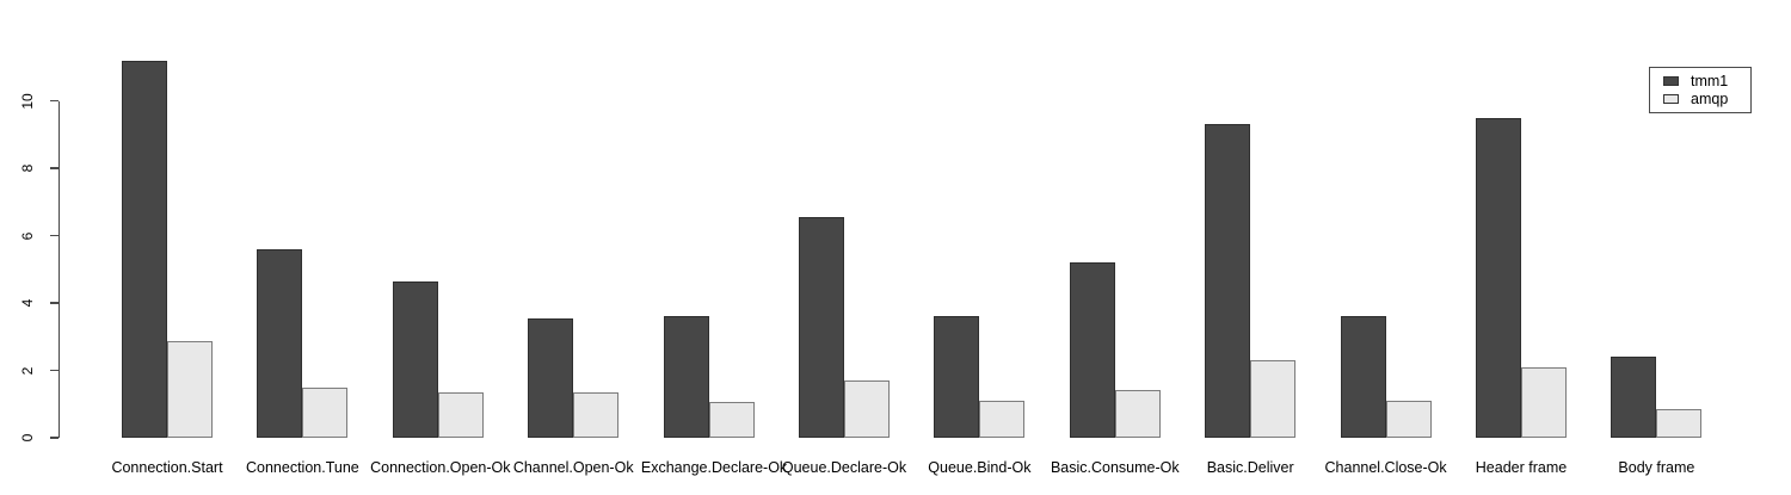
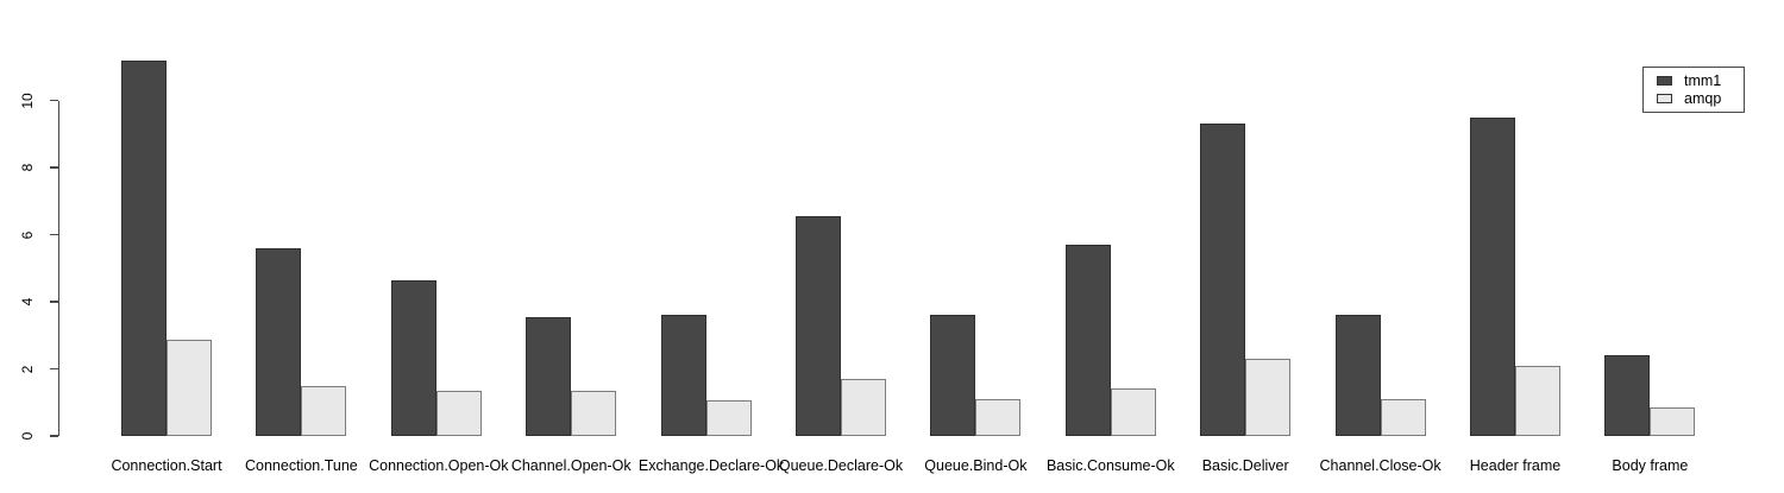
tmm1/Basic.Consume-Ok: 5.2 -> 5.7
